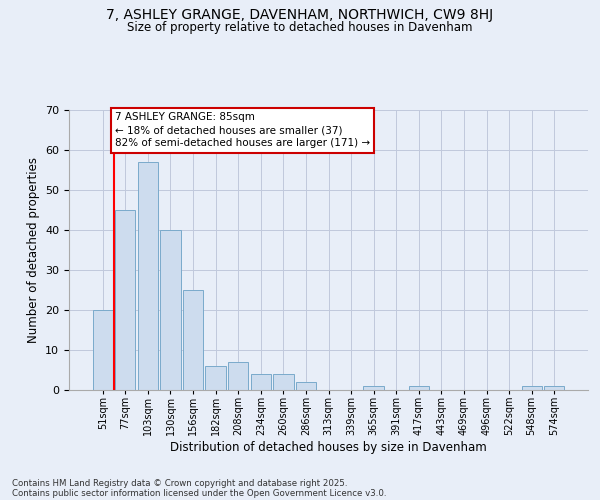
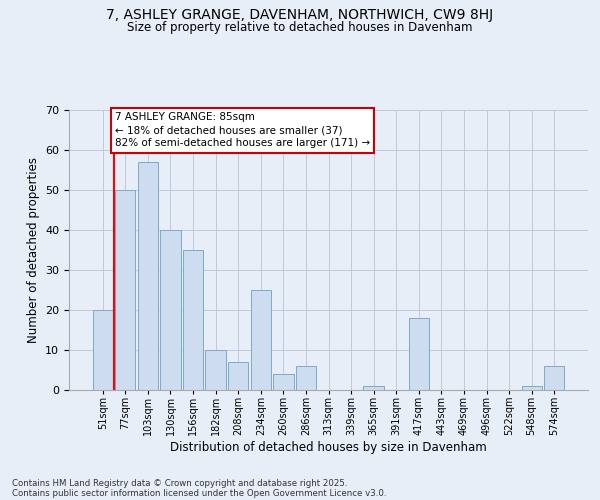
77sqm: 45 -> 50
156sqm: 25 -> 35
182sqm: 6 -> 10
234sqm: 4 -> 25
286sqm: 2 -> 6
417sqm: 1 -> 18
574sqm: 1 -> 6
